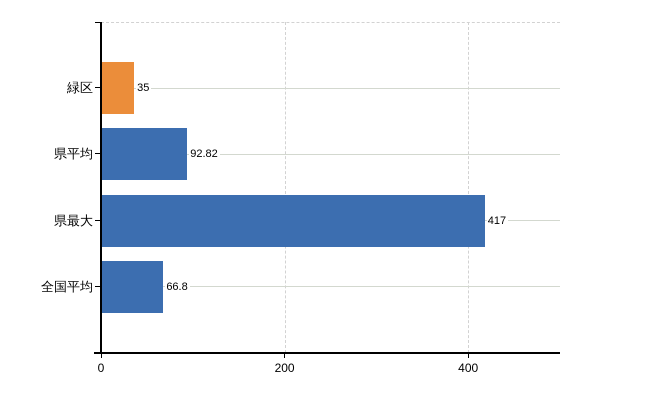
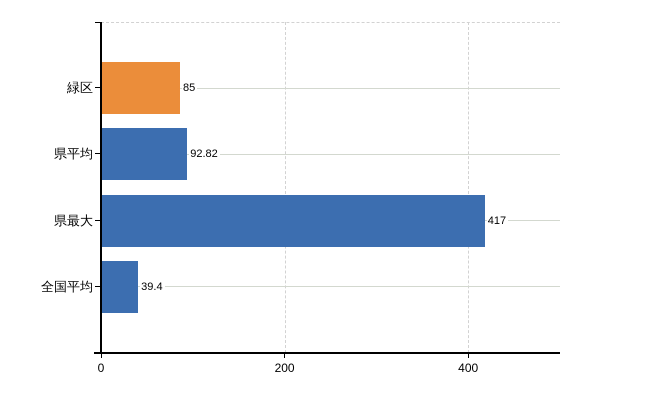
緑区: 35 -> 85
全国平均: 66.8 -> 39.4
